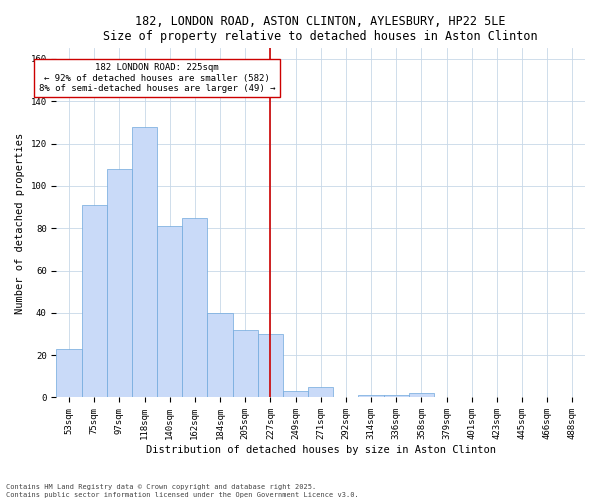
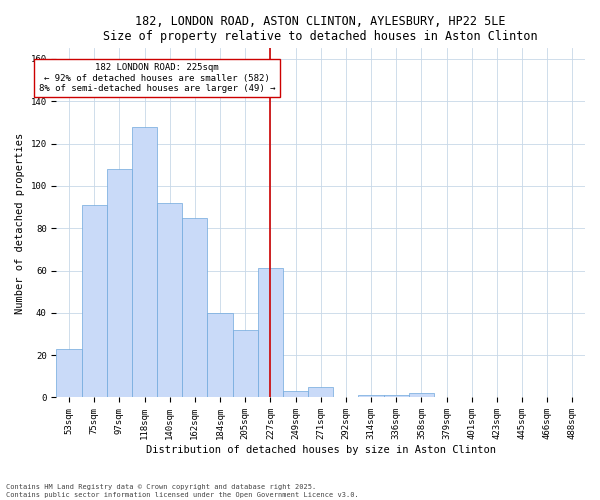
140sqm: 81 -> 92
227sqm: 30 -> 61
